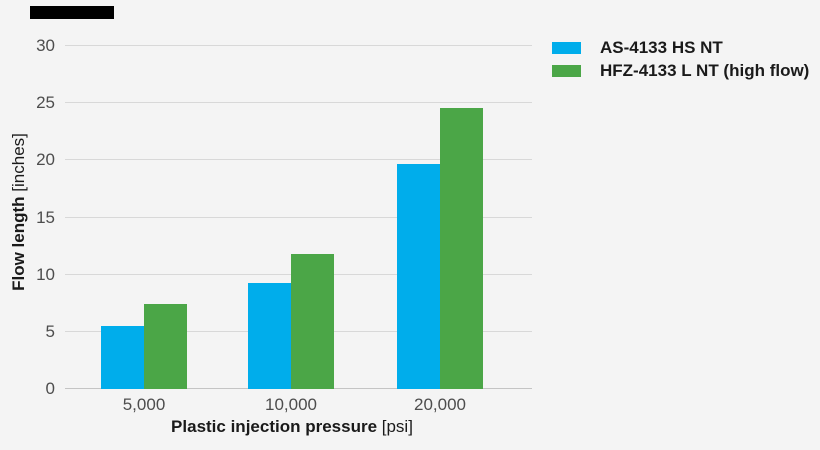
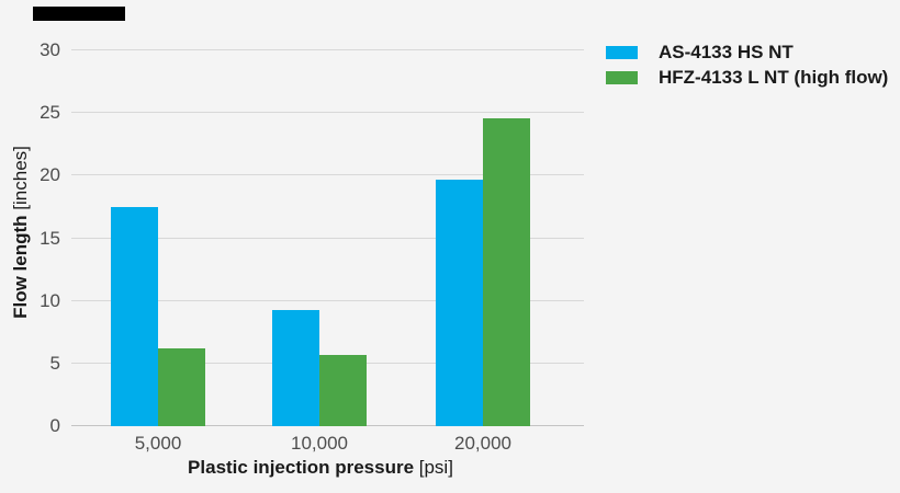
AS-4133 HS NT/5,000: 5.5 -> 17.5
HFZ-4133 L NT (high flow)/5,000: 7.4 -> 6.2
HFZ-4133 L NT (high flow)/10,000: 11.8 -> 5.7
